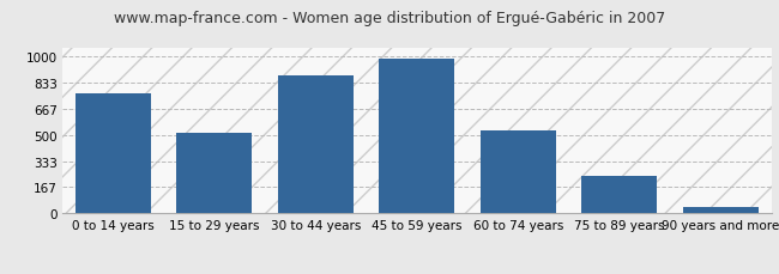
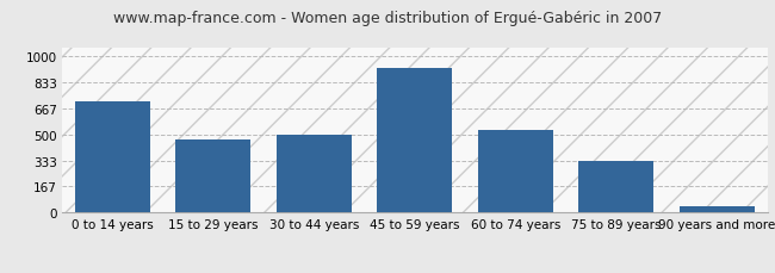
0 to 14 years: 760 -> 710
15 to 29 years: 520 -> 470
30 to 44 years: 880 -> 500
45 to 59 years: 980 -> 920
75 to 89 years: 240 -> 330
